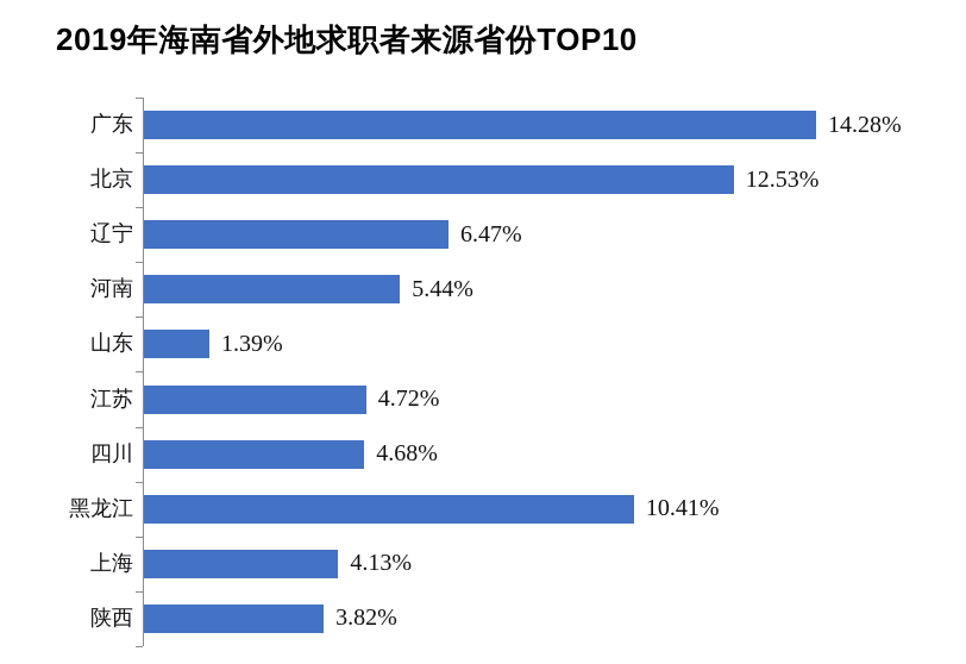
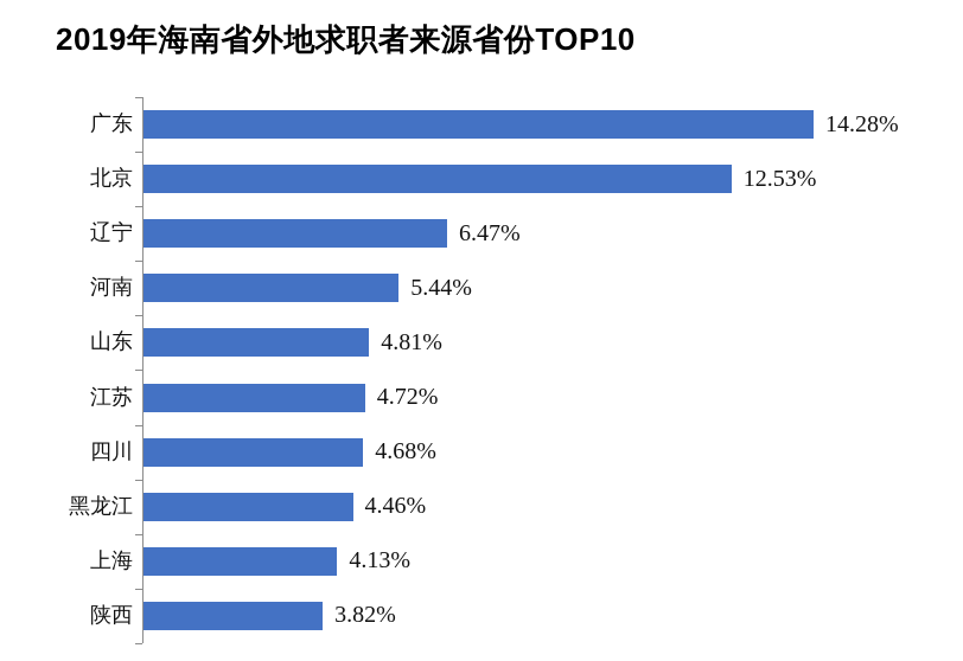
山东: 1.39% -> 4.81%
黑龙江: 10.41% -> 4.46%
